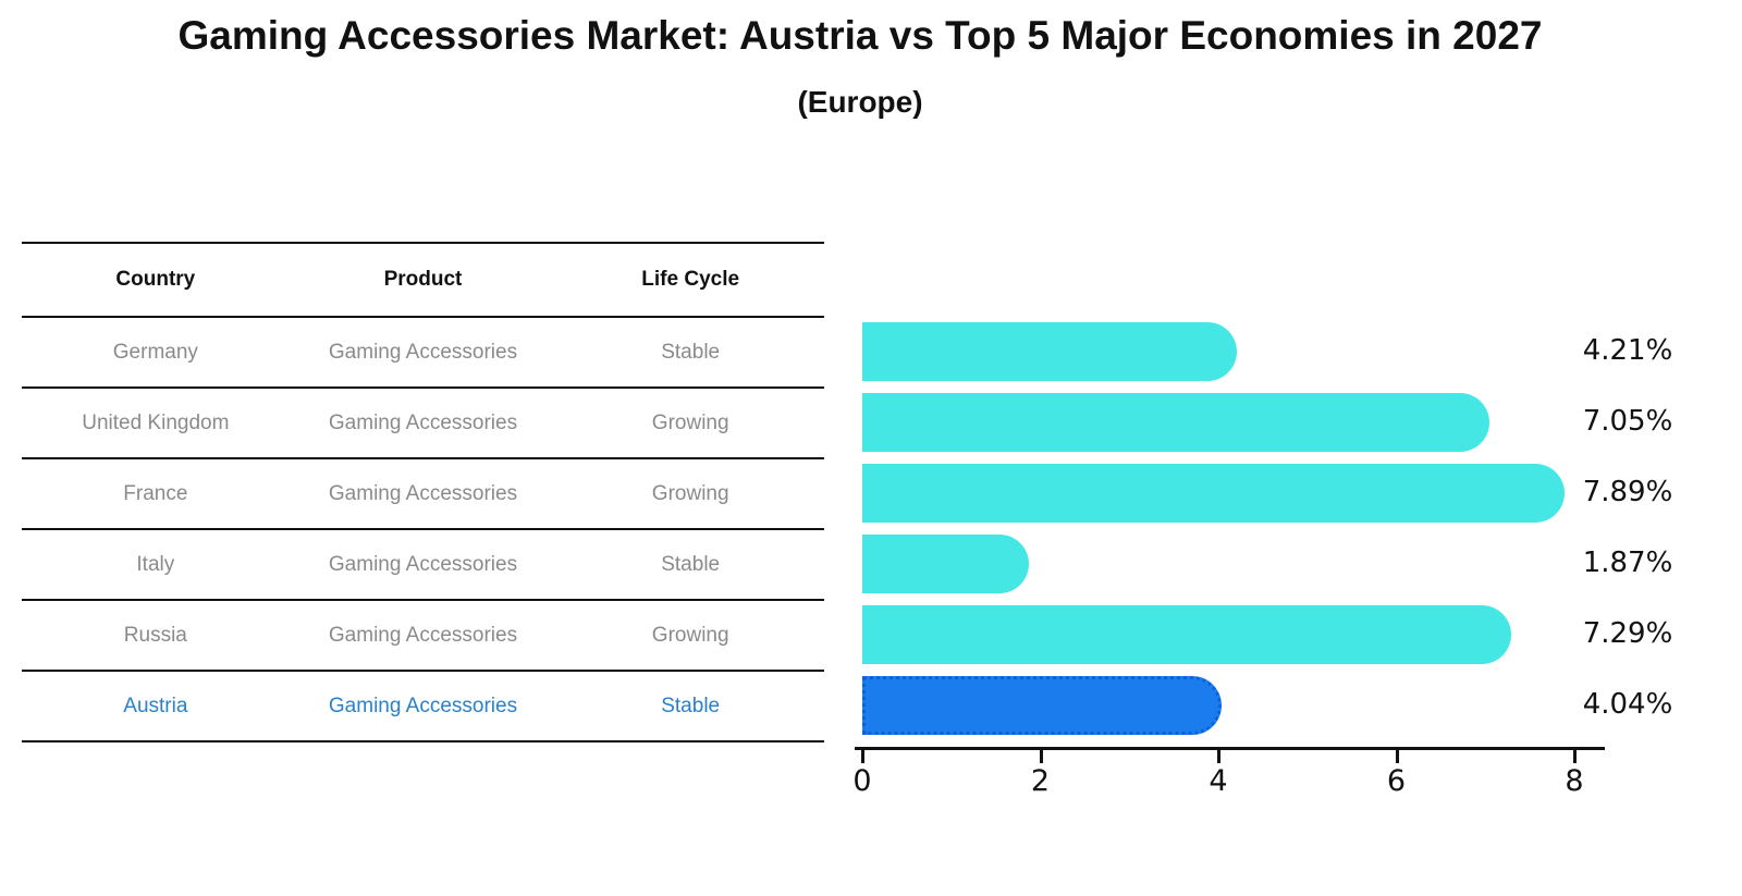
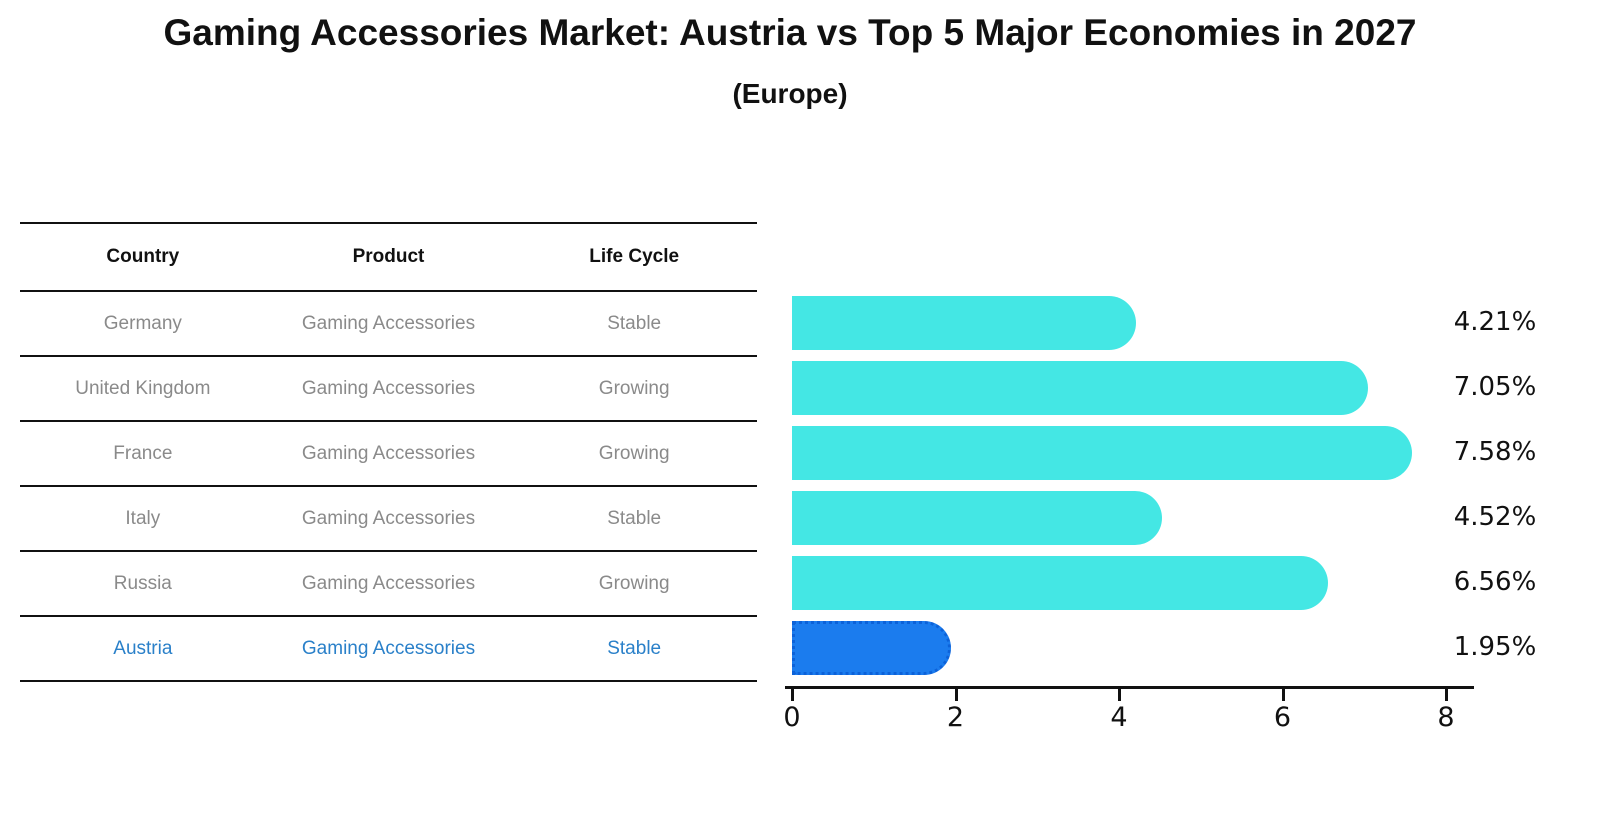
France: 7.89% -> 7.58%
Italy: 1.87% -> 4.52%
Russia: 7.29% -> 6.56%
Austria: 4.04% -> 1.95%
